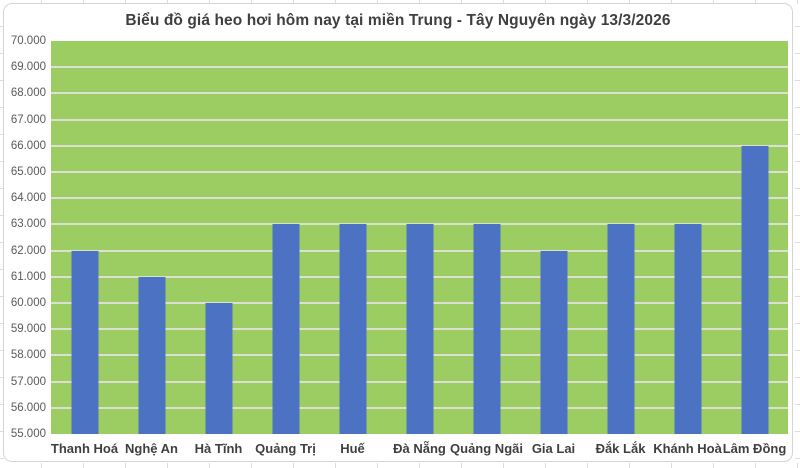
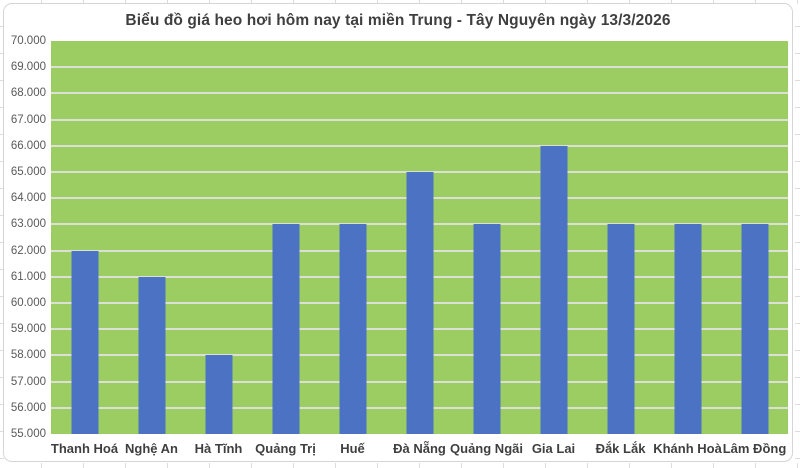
Hà Tĩnh: 60000 -> 58000
Đà Nẵng: 63000 -> 65000
Gia Lai: 62000 -> 66000
Lâm Đồng: 66000 -> 63000
